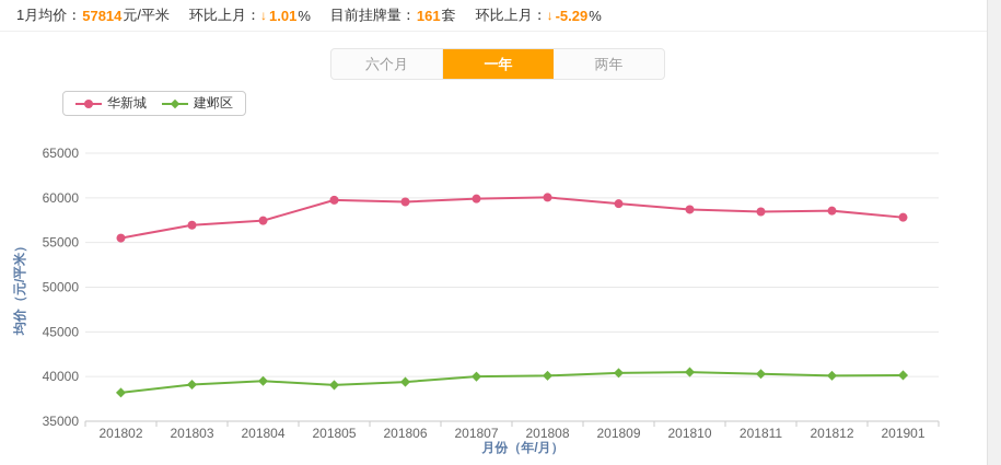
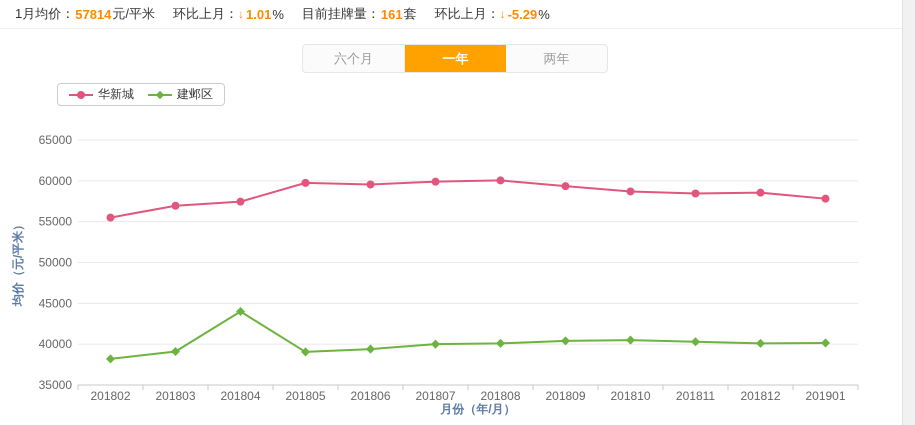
建邺区/201804: 40000 -> 44000
